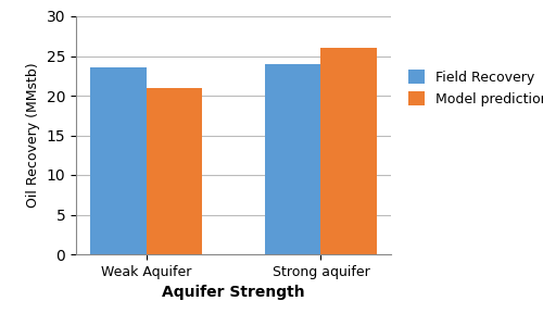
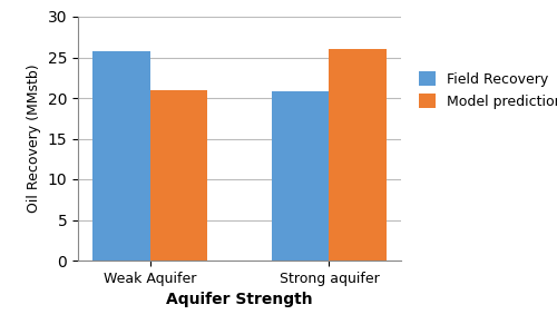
Field Recovery/Weak Aquifer: 23.5 -> 25.8
Field Recovery/Strong aquifer: 24.0 -> 20.8
